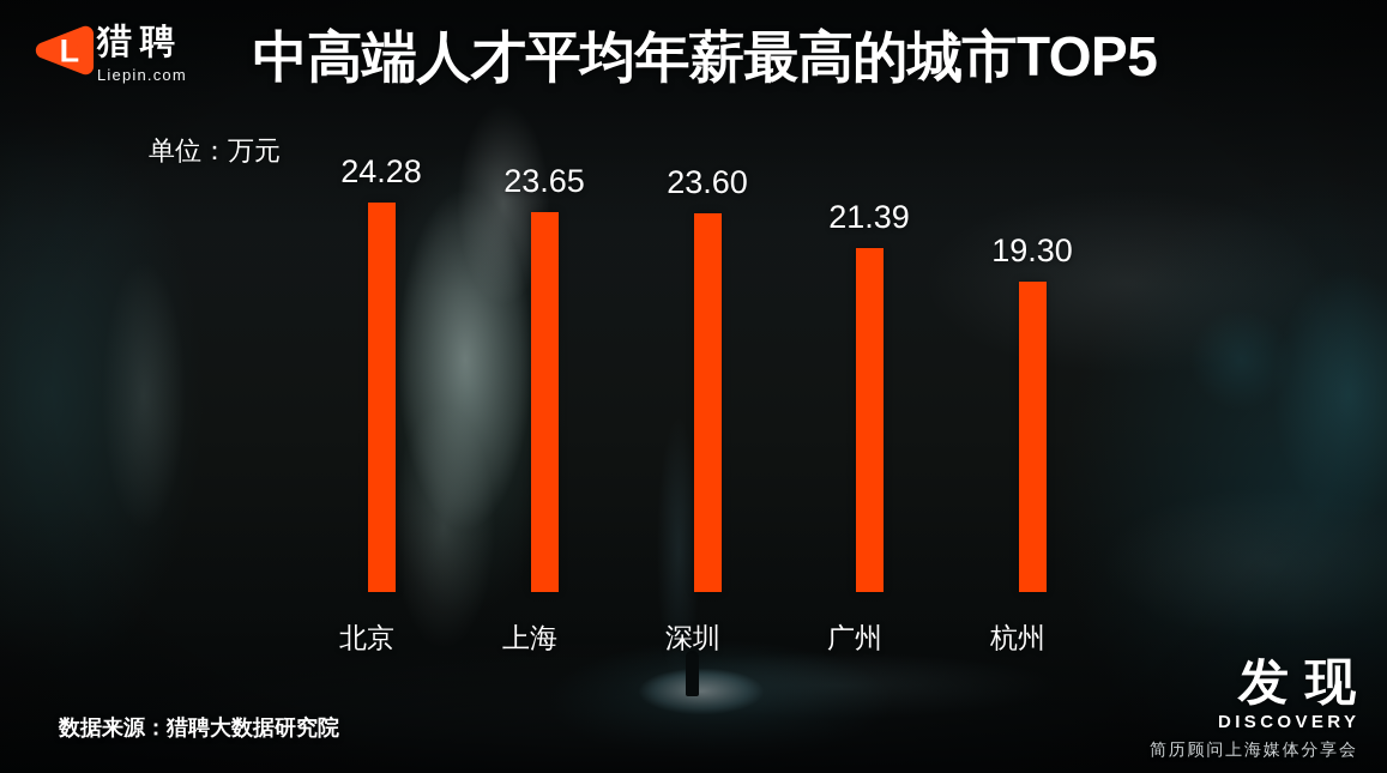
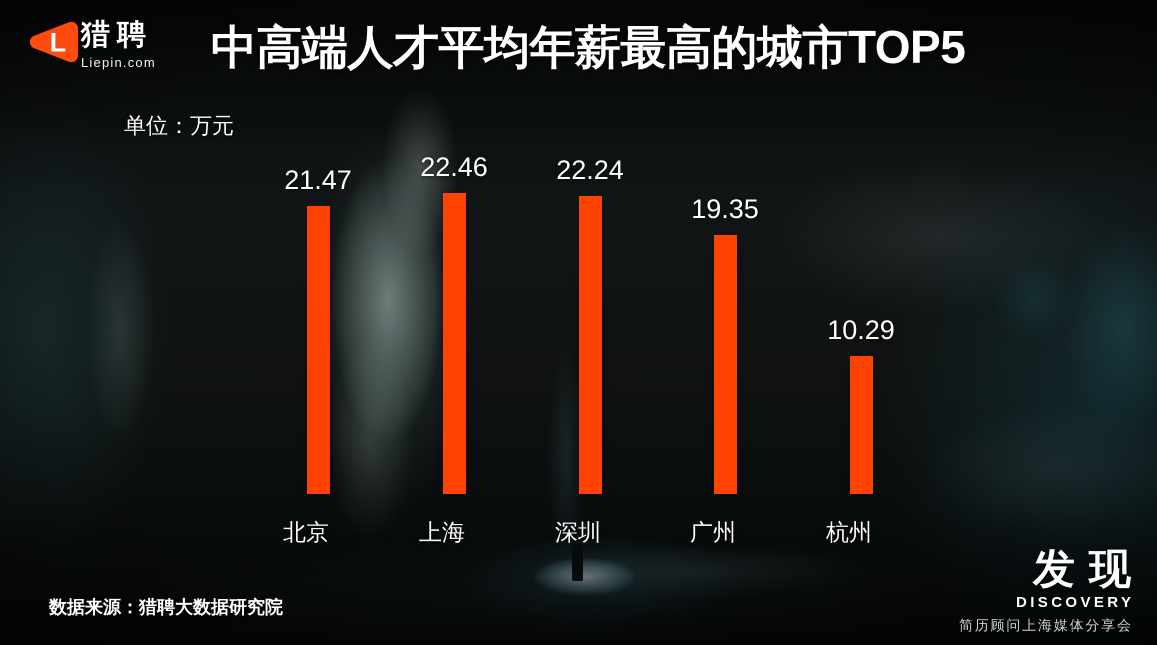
北京: 24.28 -> 21.47
上海: 23.65 -> 22.46
深圳: 23.60 -> 22.24
广州: 21.39 -> 19.35
杭州: 19.30 -> 10.29
